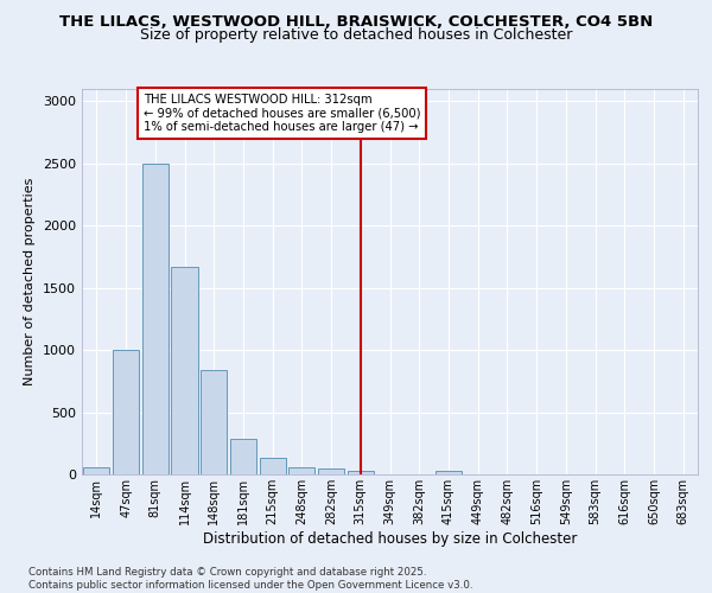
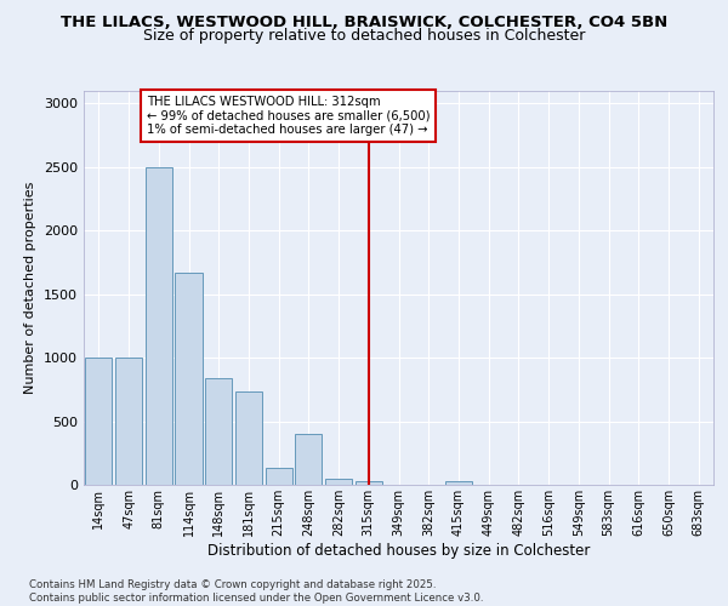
14sqm: 60 -> 1000
181sqm: 290 -> 730
248sqm: 60 -> 400
